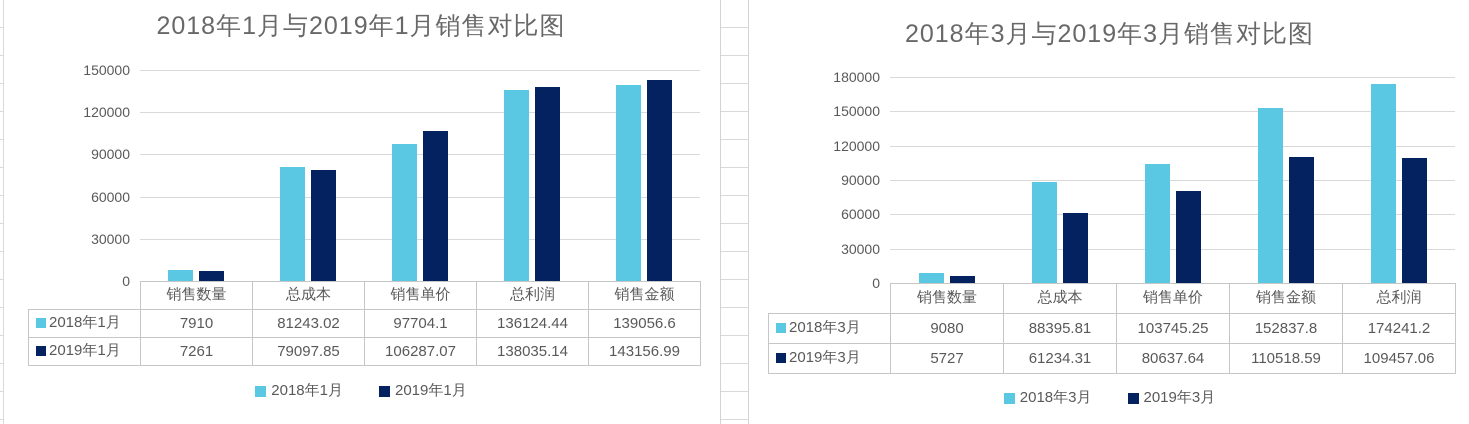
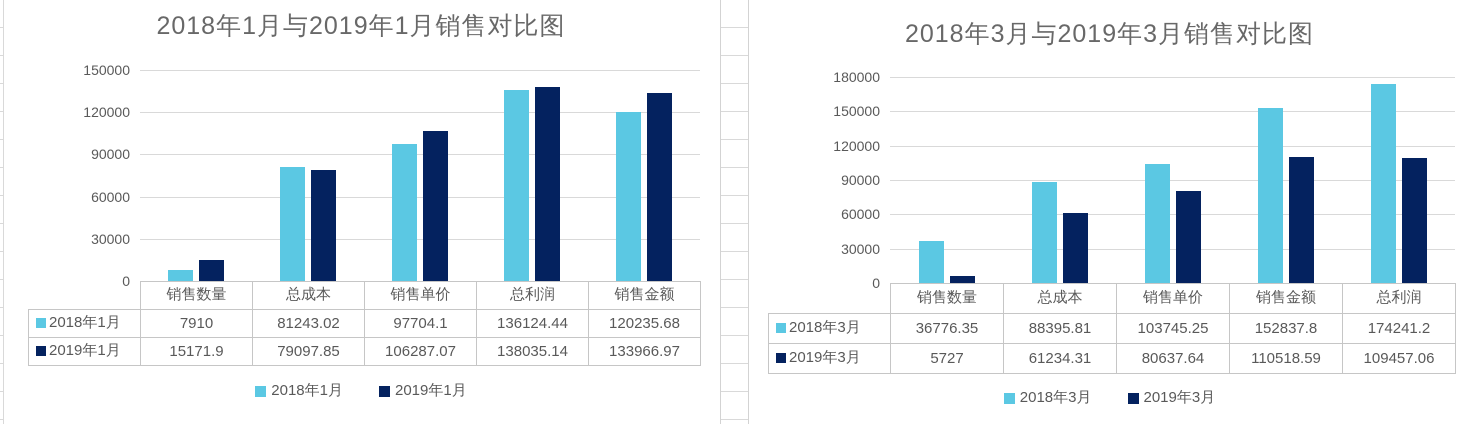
2018年1月与2019年1月销售对比图/2019年1月/销售数量: 7261 -> 15171.9
2018年1月与2019年1月销售对比图/2018年1月/销售金额: 139056.6 -> 120235.68
2018年1月与2019年1月销售对比图/2019年1月/销售金额: 143156.99 -> 133966.97
2018年3月与2019年3月销售对比图/2018年3月/销售数量: 9080 -> 36776.35
